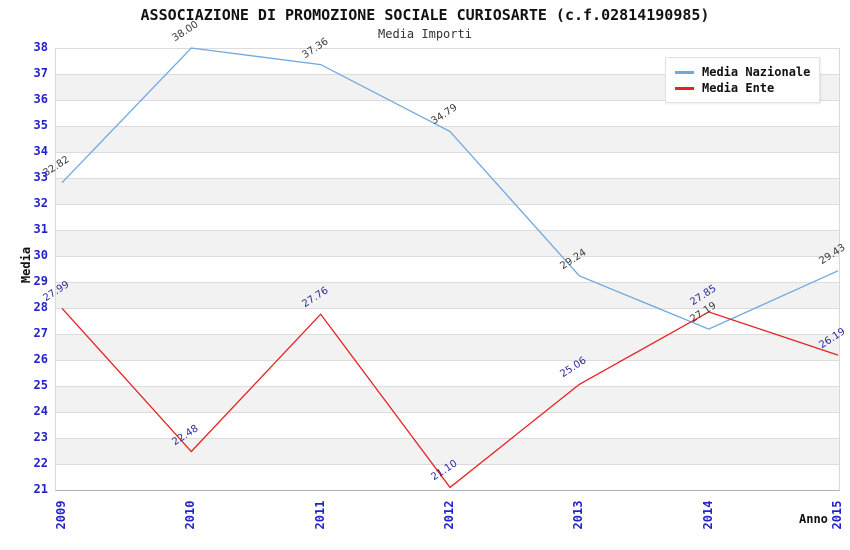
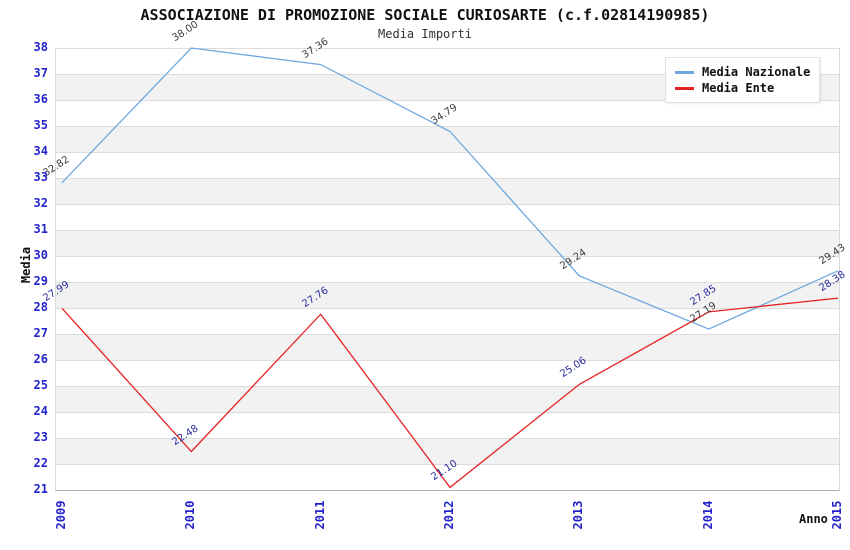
Media Ente/2015: 26.19 -> 28.38
